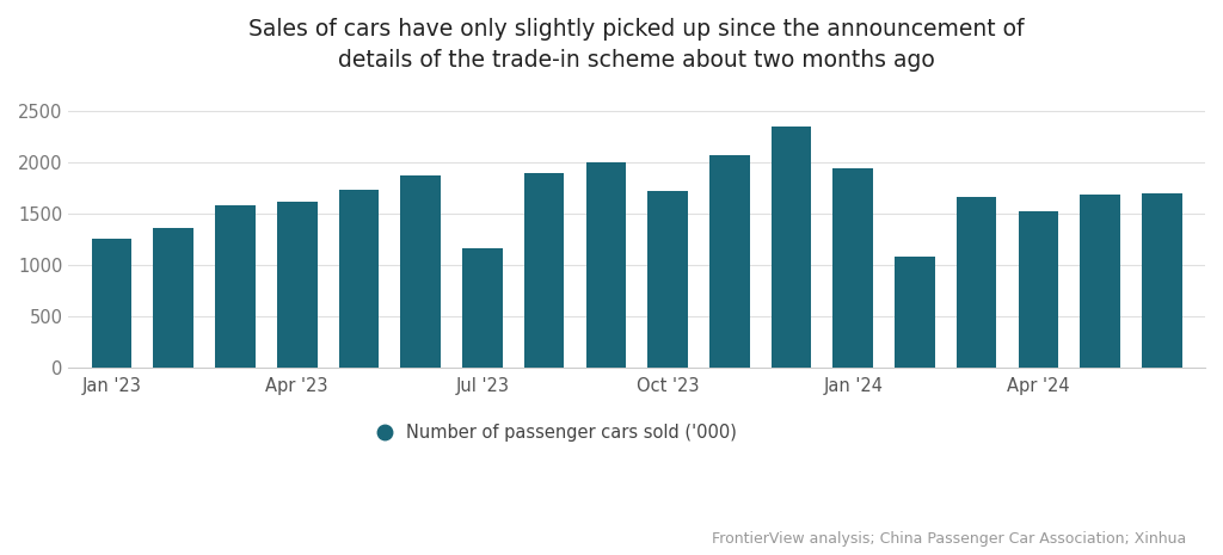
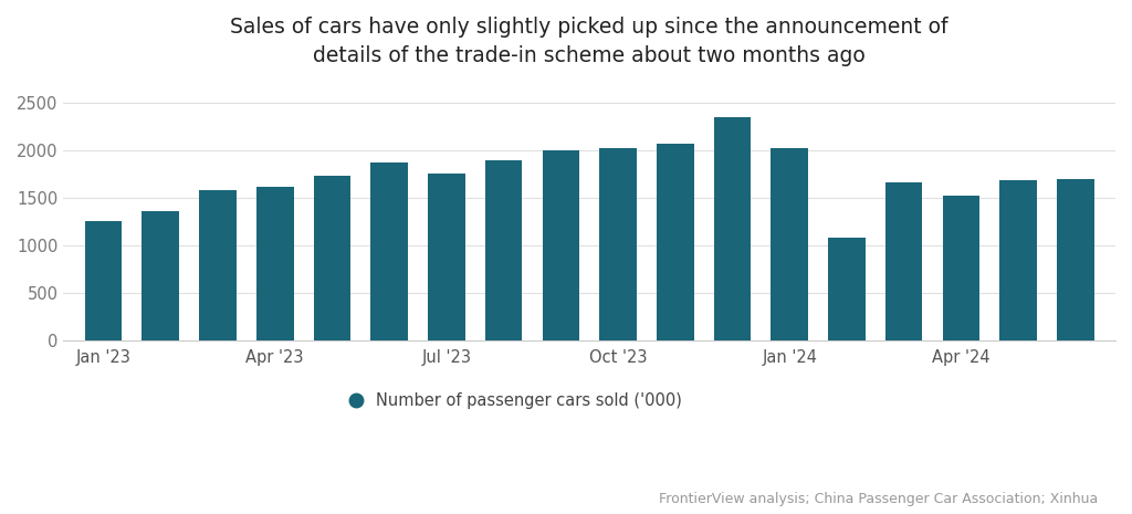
Jul '23: 1160 -> 1760
Oct '23: 1720 -> 2030
Jan '24: 1940 -> 2030
